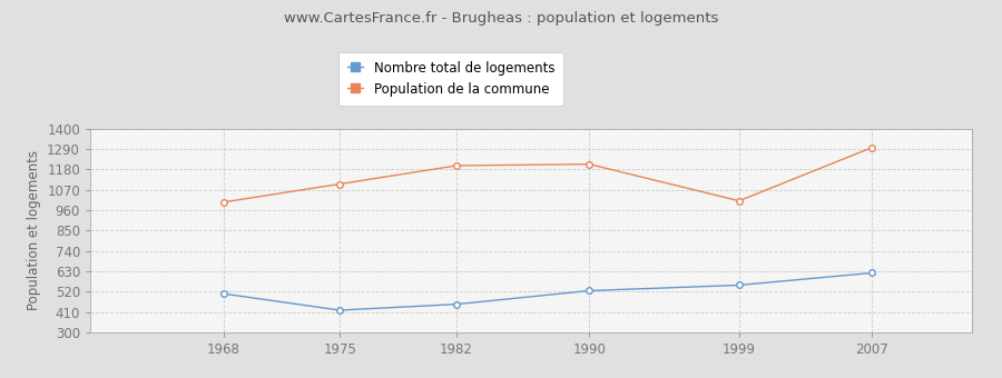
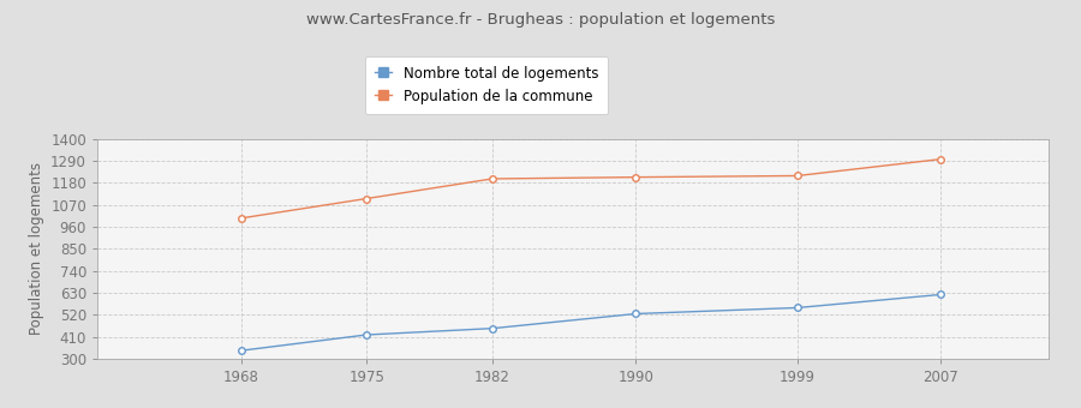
Nombre total de logements/1968: 510 -> 340
Population de la commune/1999: 1010 -> 1220
